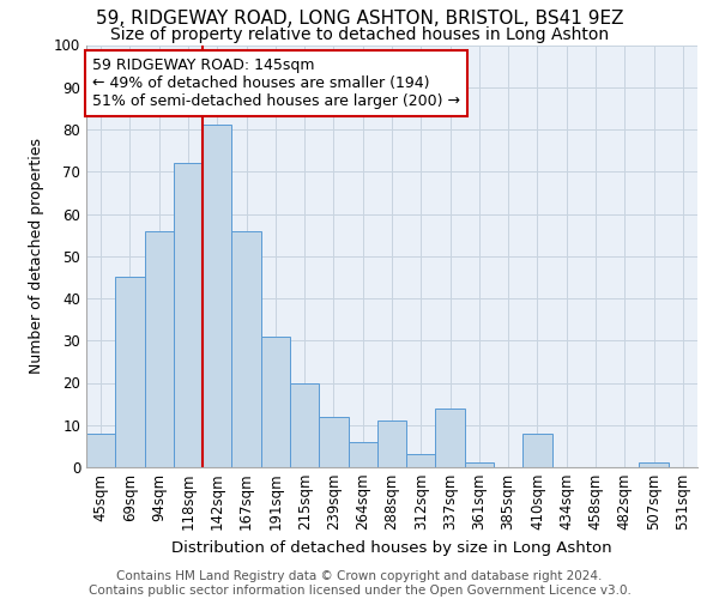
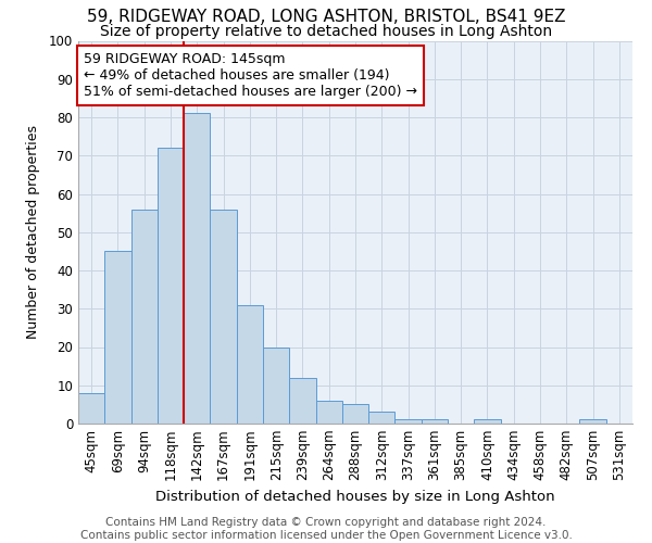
288sqm: 11 -> 5
337sqm: 14 -> 1
410sqm: 8 -> 1
